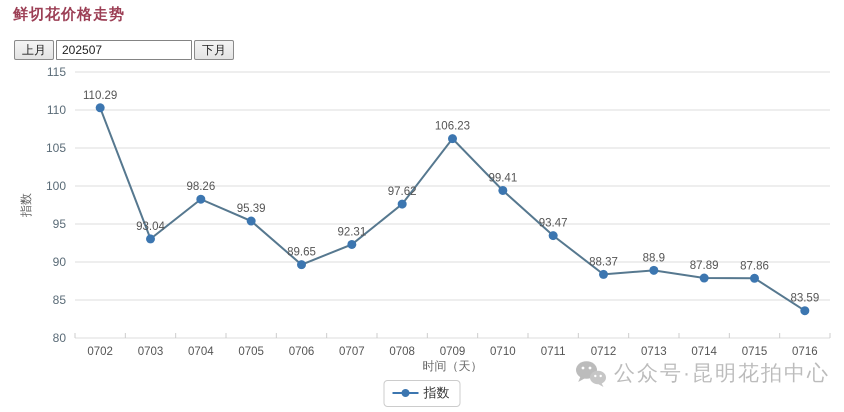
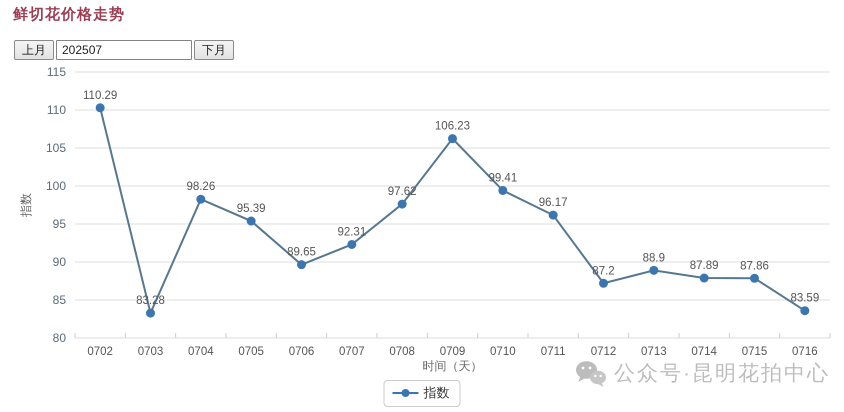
0703: 93.04 -> 83.28
0711: 93.47 -> 96.17
0712: 88.37 -> 87.2
